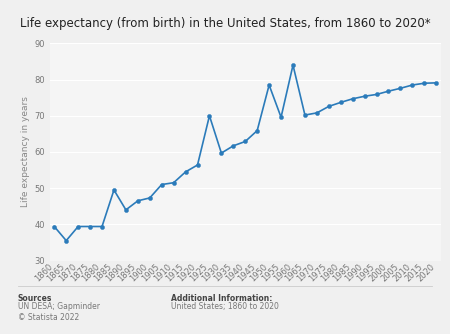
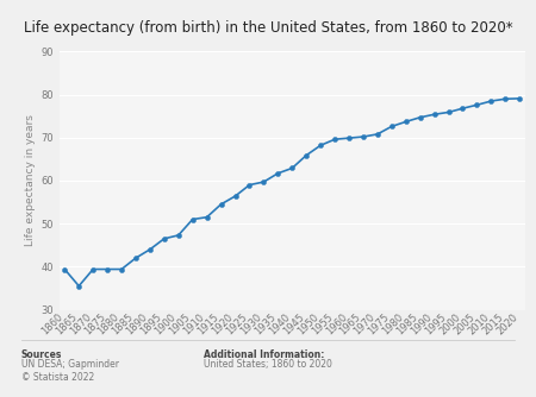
1885: 49.5 -> 42.0
1925: 70.0 -> 59.0
1950: 78.5 -> 68.2
1960: 84.0 -> 69.9
